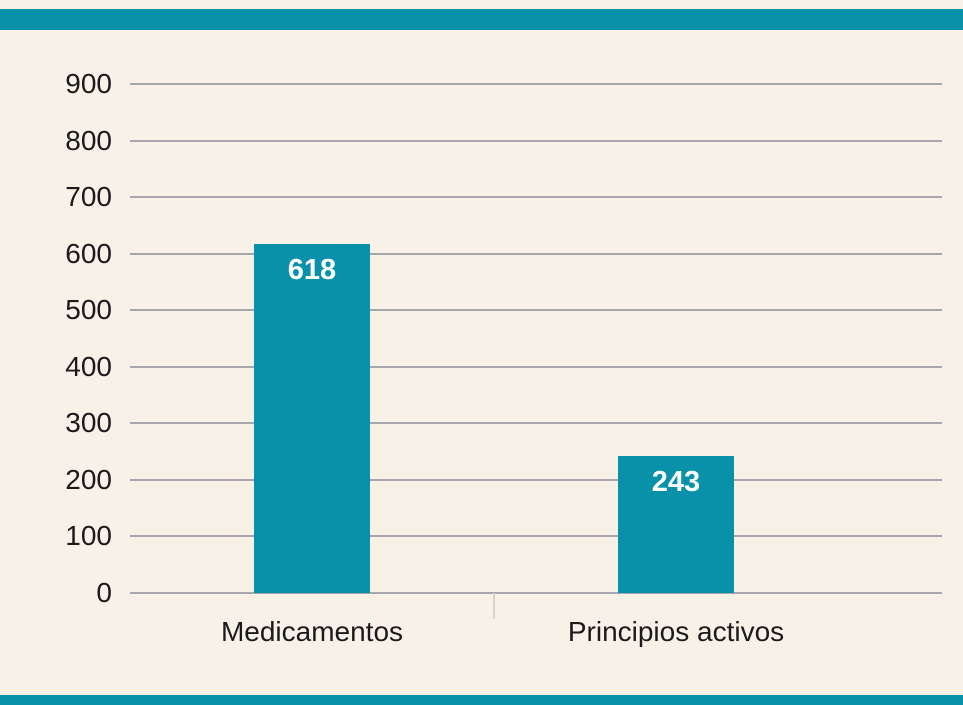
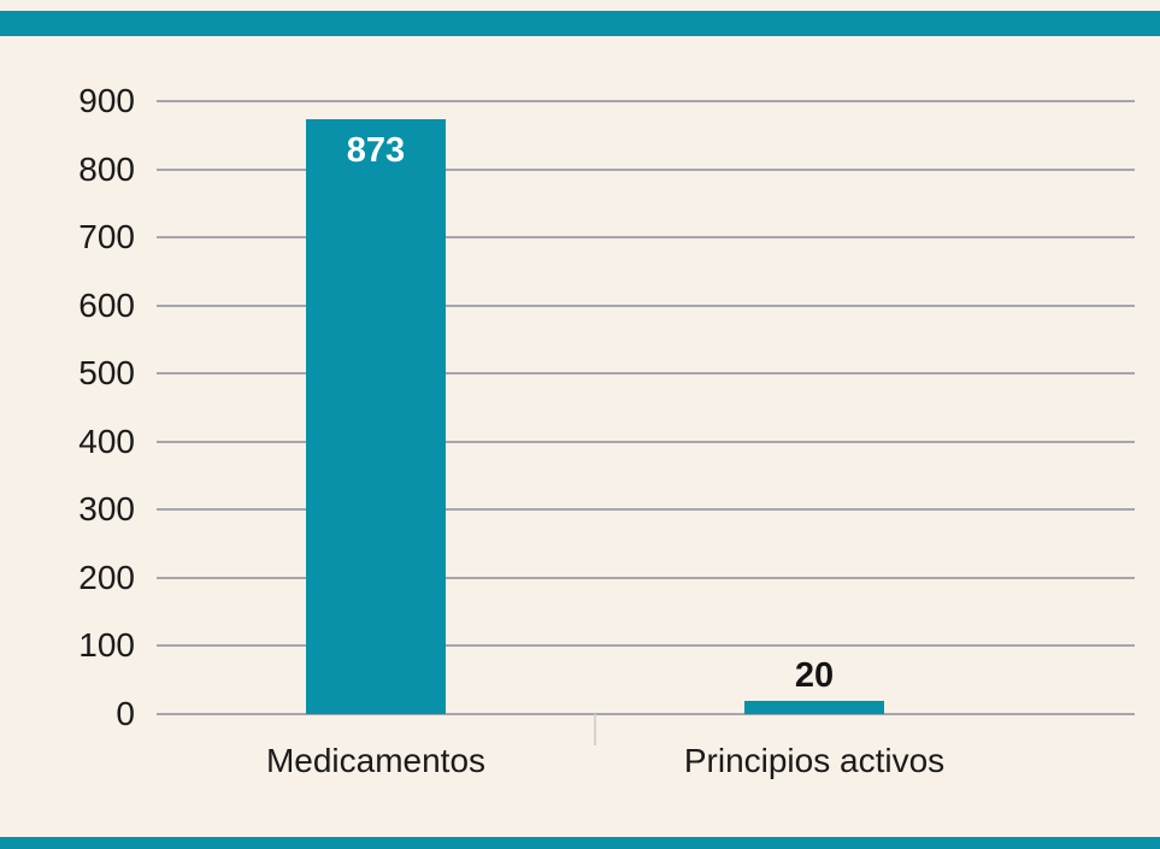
Medicamentos: 618 -> 873
Principios activos: 243 -> 20
